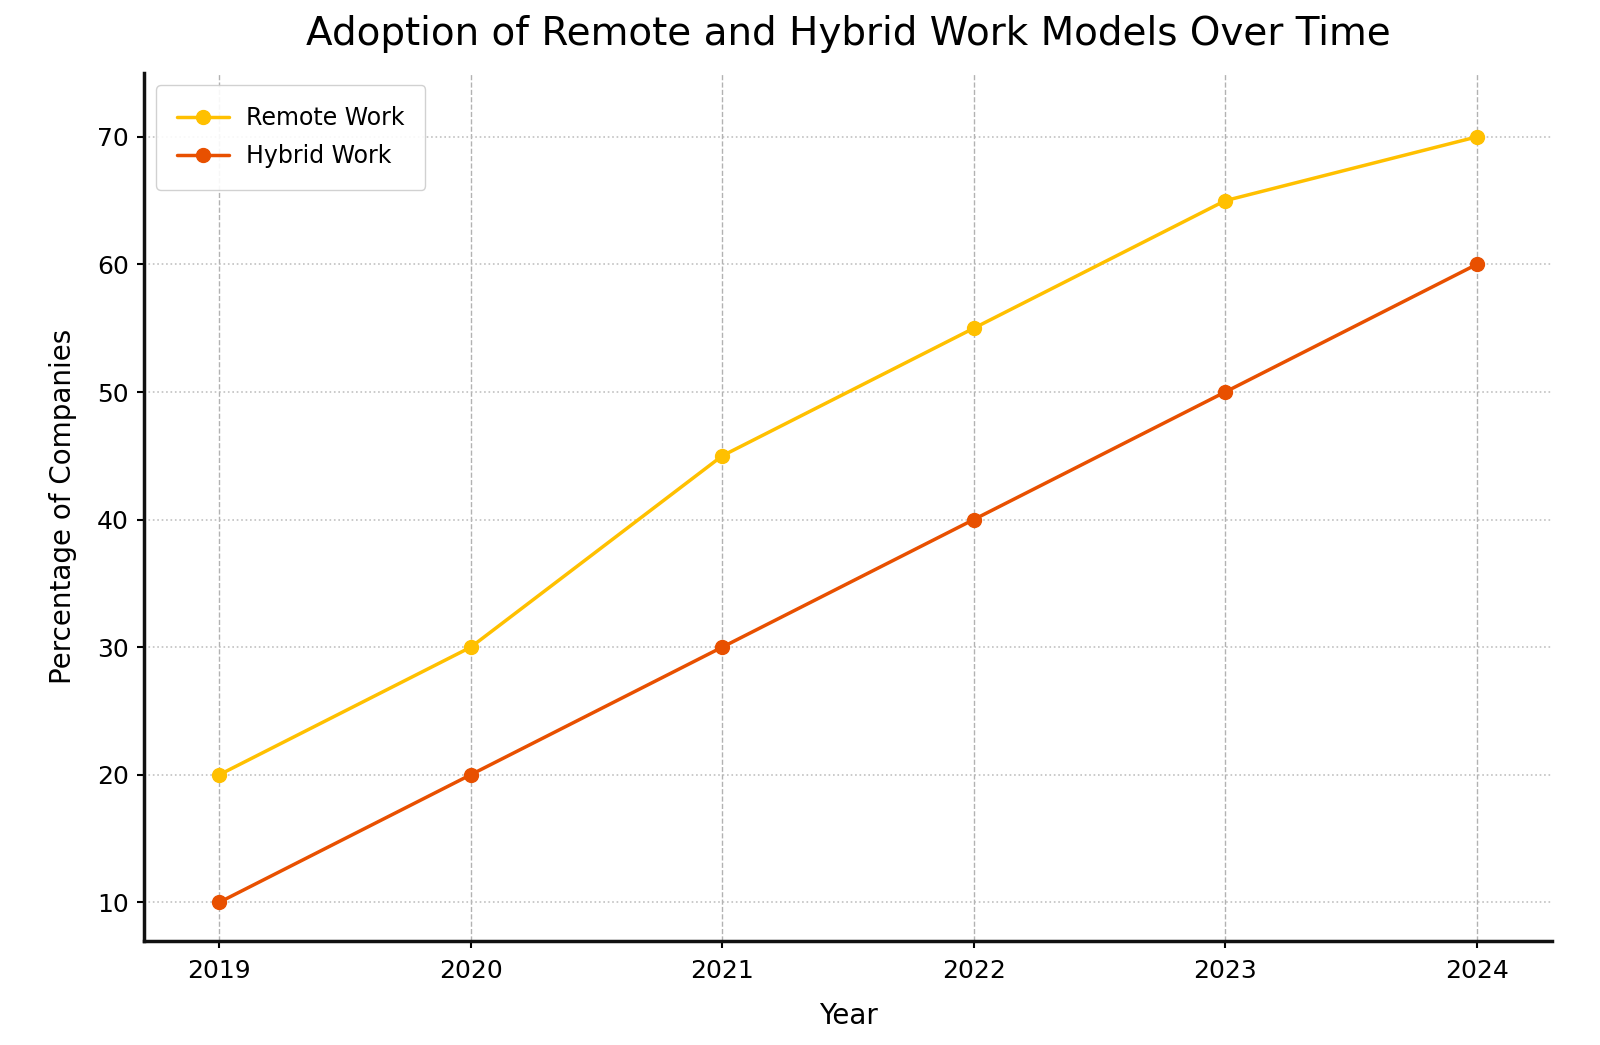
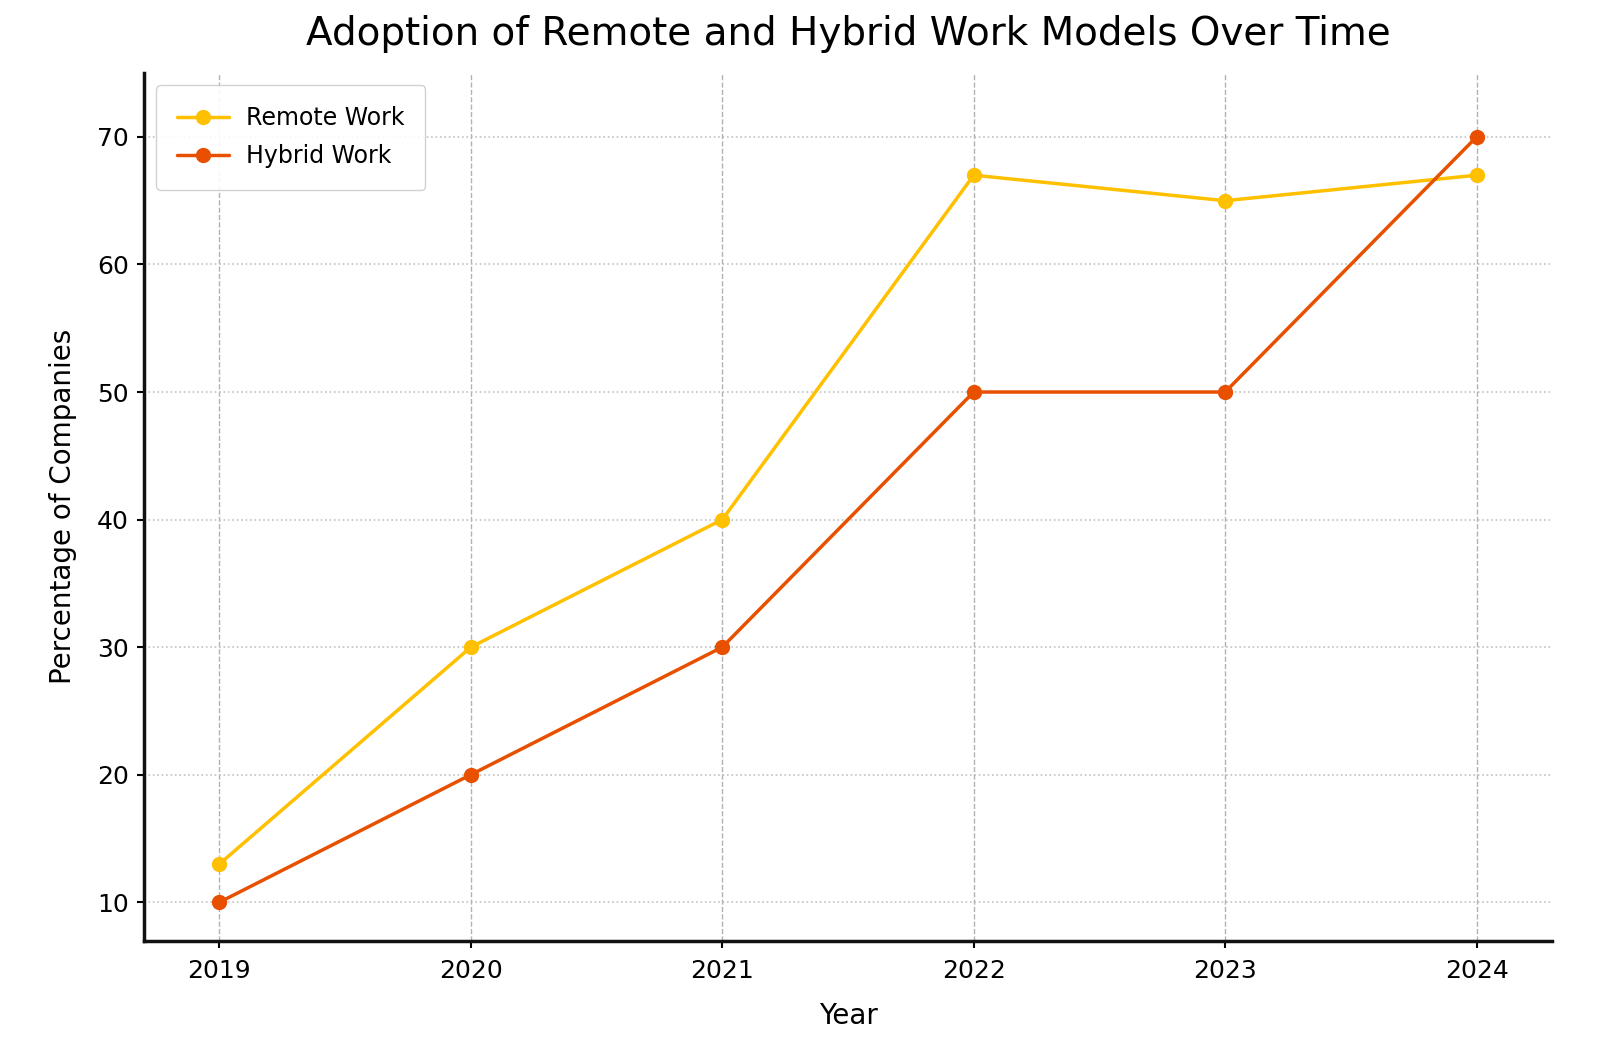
Remote Work/2019: 20 -> 13
Remote Work/2021: 45 -> 40
Remote Work/2022: 55 -> 67
Hybrid Work/2022: 40 -> 50
Remote Work/2024: 70 -> 67
Hybrid Work/2024: 60 -> 70
